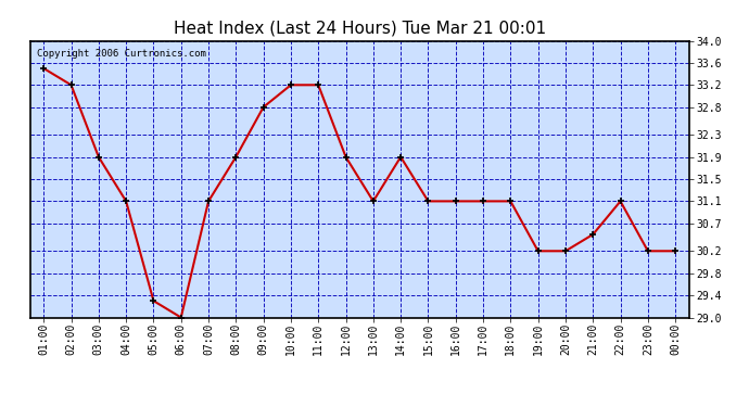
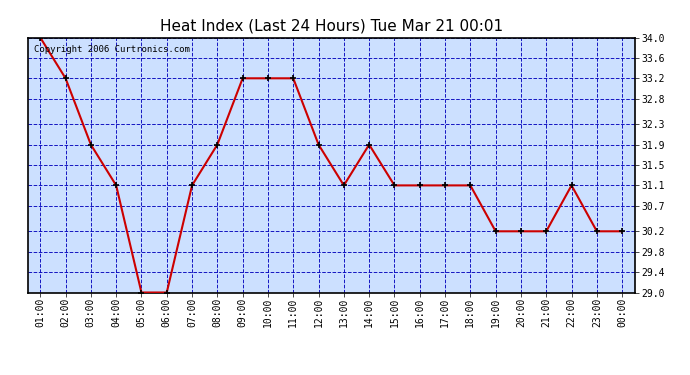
01:00: 33.5 -> 34.0
05:00: 29.3 -> 29.0
09:00: 32.8 -> 33.2
21:00: 30.5 -> 30.2
